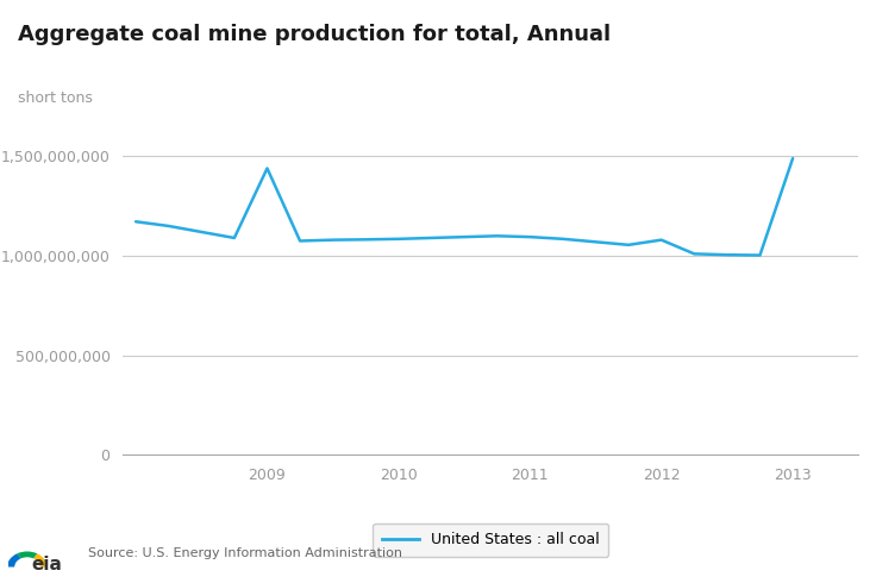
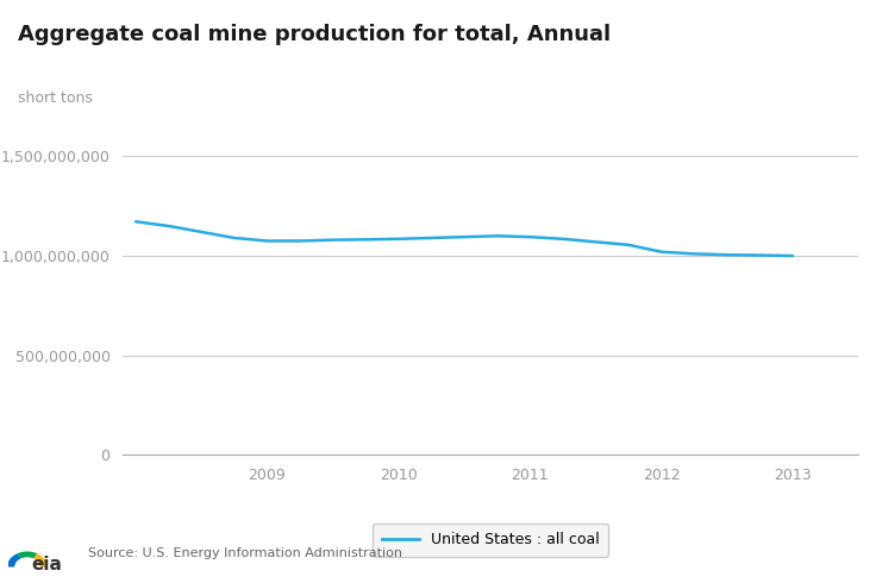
2009: 1,440,000,000 -> 1,080,000,000
2012: 1,080,000,000 -> 1,020,000,000
2013: 1,490,000,000 -> 1,000,000,000
